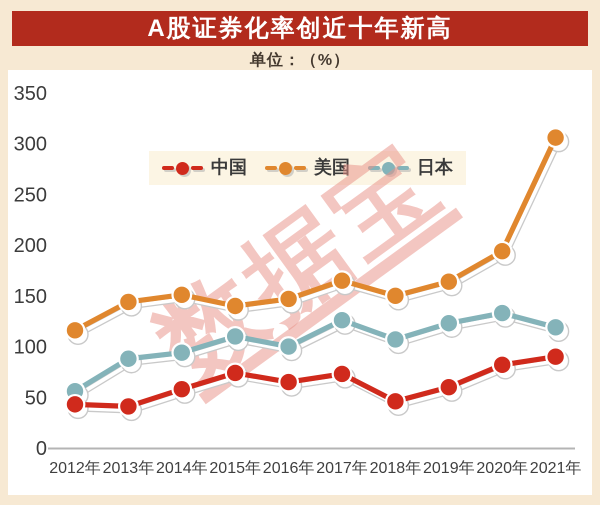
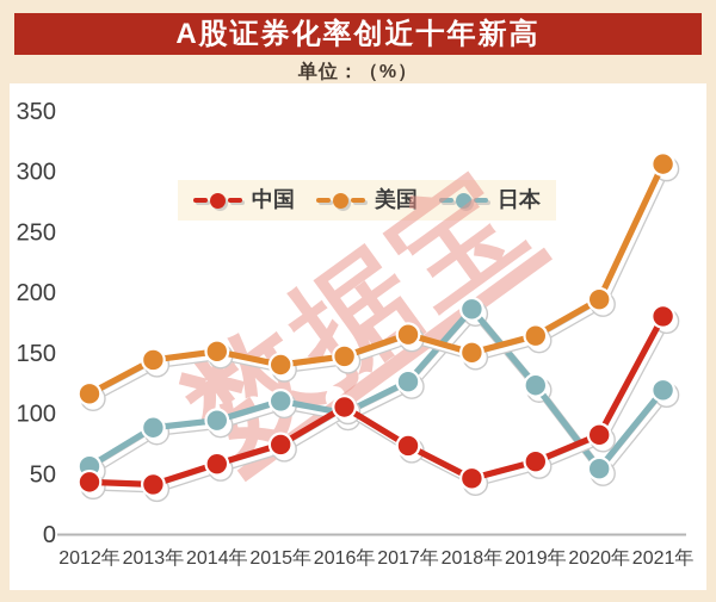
中国/2016年: 65 -> 105
日本/2018年: 107 -> 186
日本/2020年: 133 -> 54
中国/2021年: 90 -> 180
